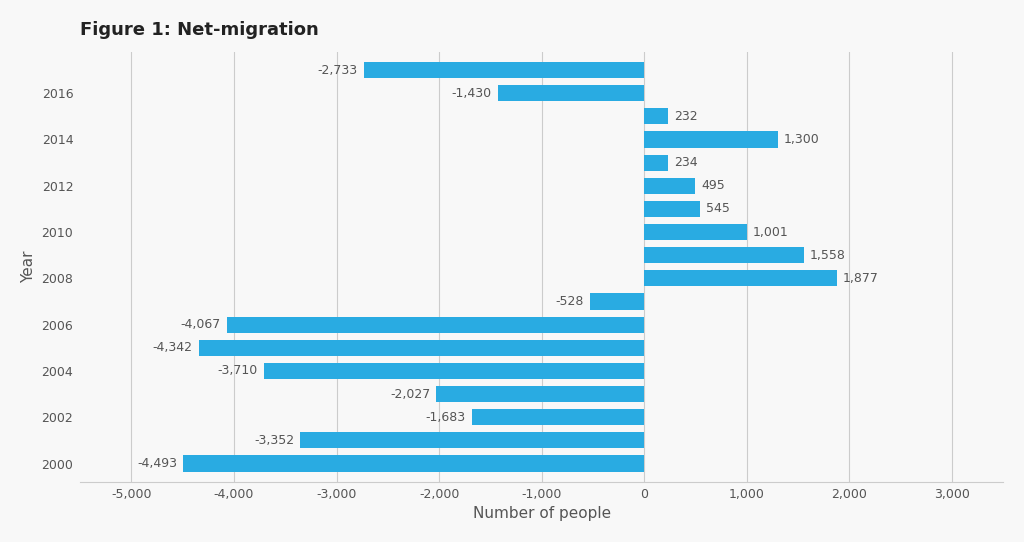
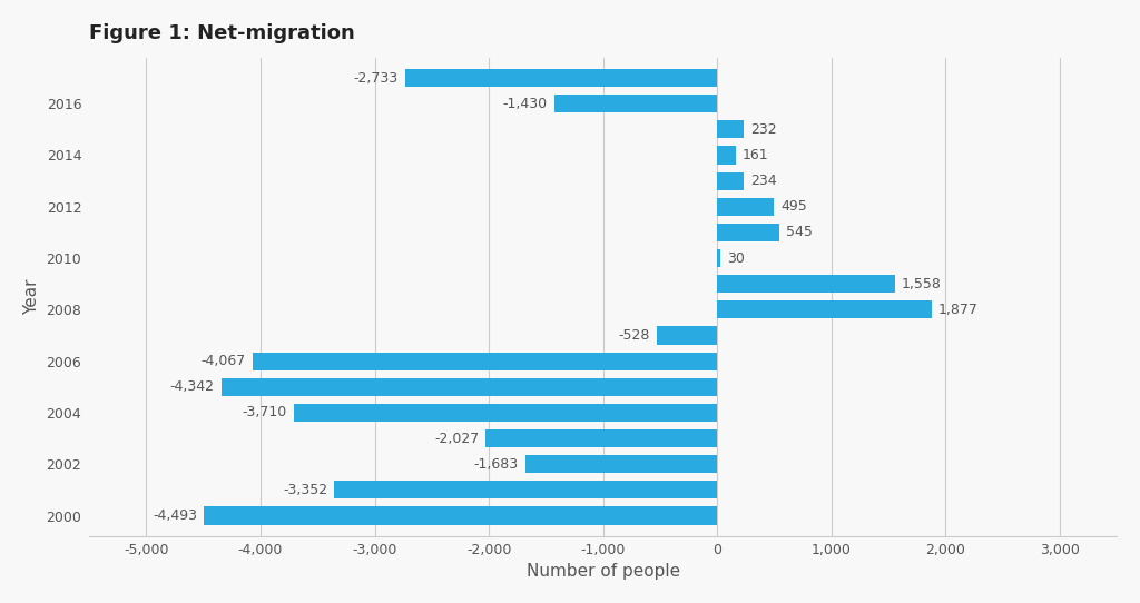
2014: 1,300 -> 161
2010: 1,001 -> 30
